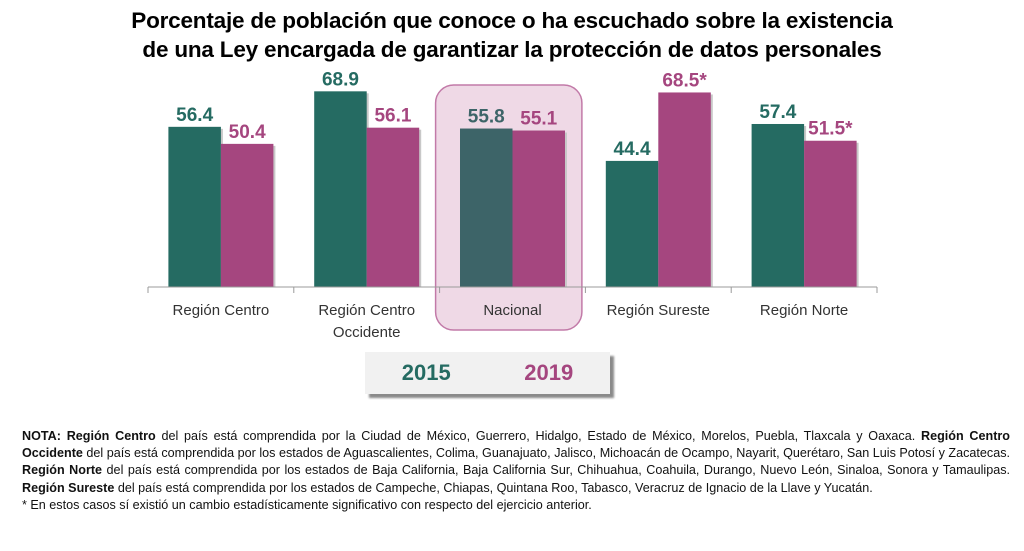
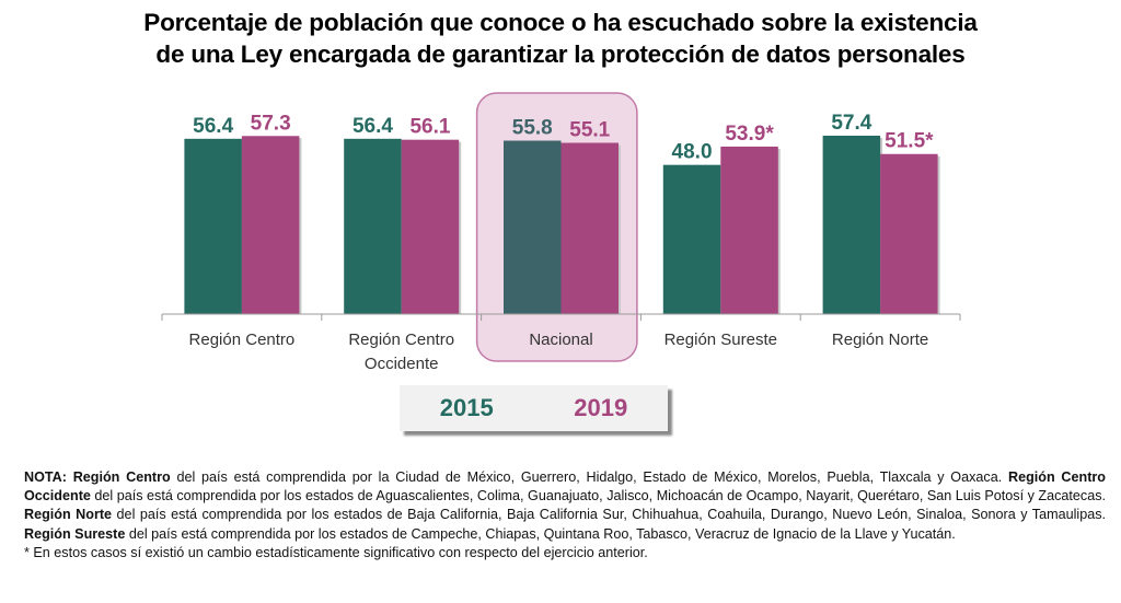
2019/Región Centro: 50.4 -> 57.3
2015/Región Centro Occidente: 68.9 -> 56.4
2015/Región Sureste: 44.4 -> 48.0
2019/Región Sureste: 68.5 -> 53.9
